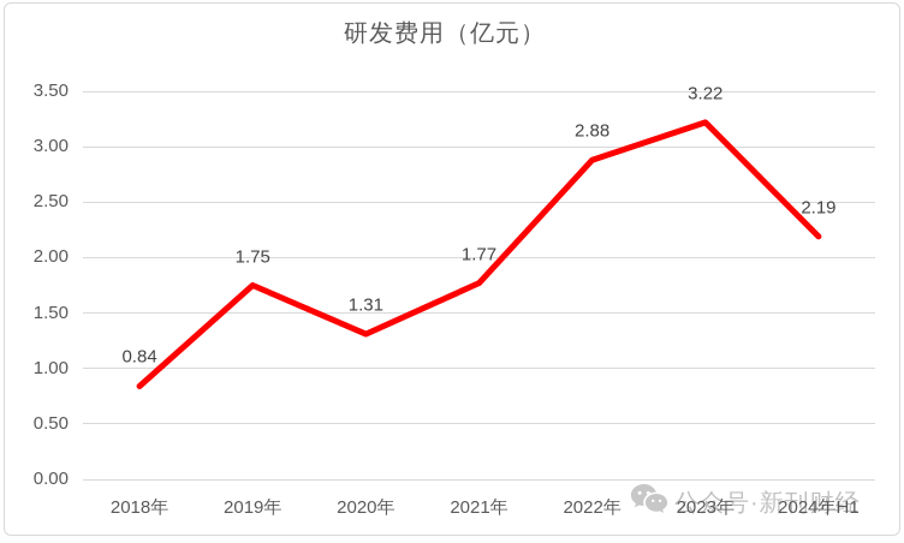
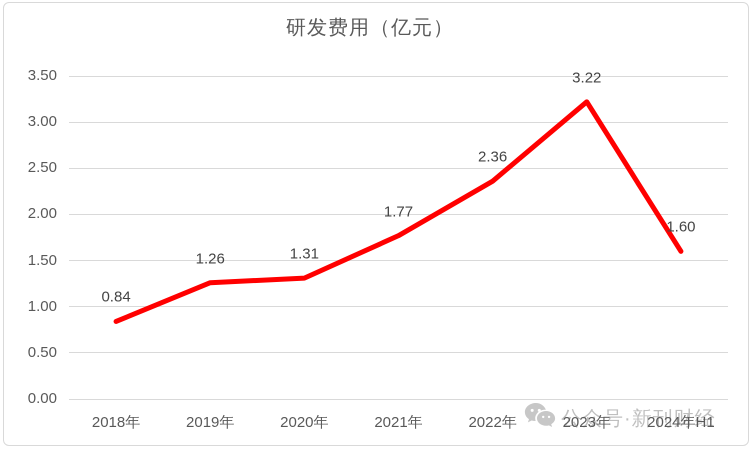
2019年: 1.75 -> 1.26
2022年: 2.88 -> 2.36
2024年H1: 2.19 -> 1.60
